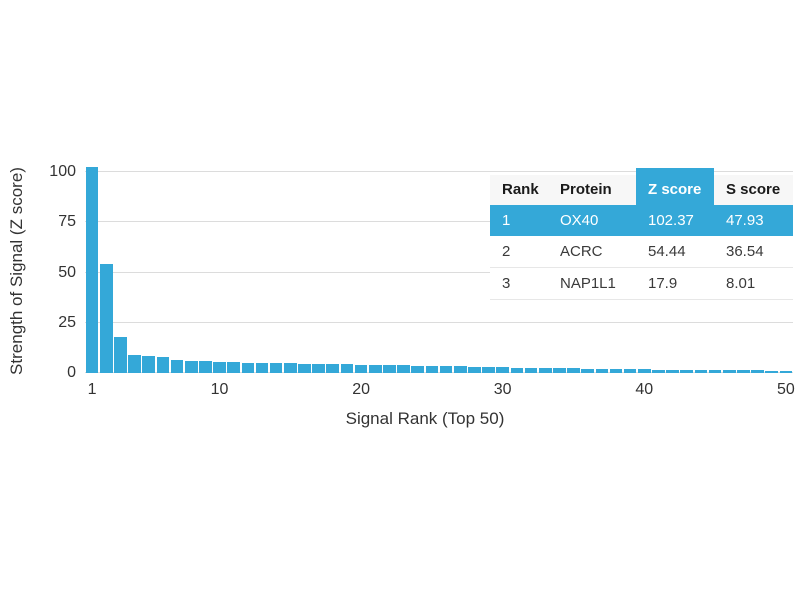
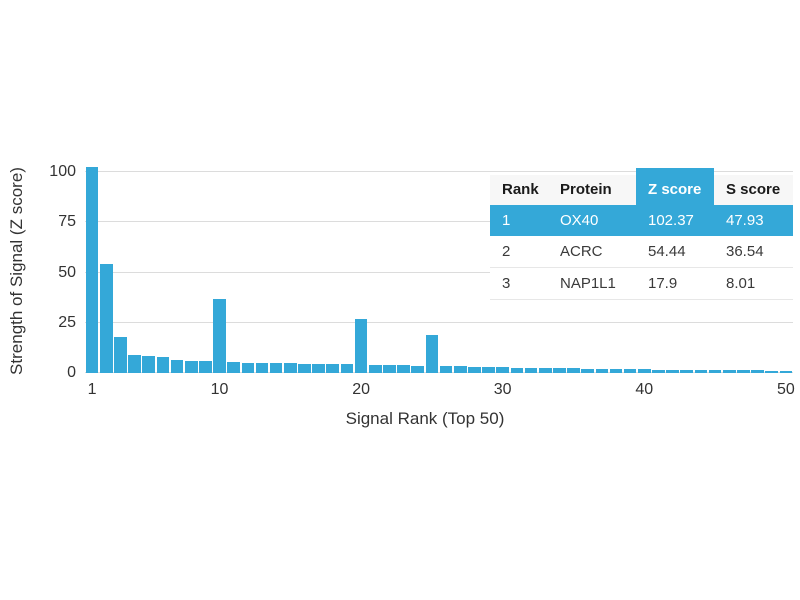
10: 6 -> 37
20: 4 -> 27
25: 4 -> 19
